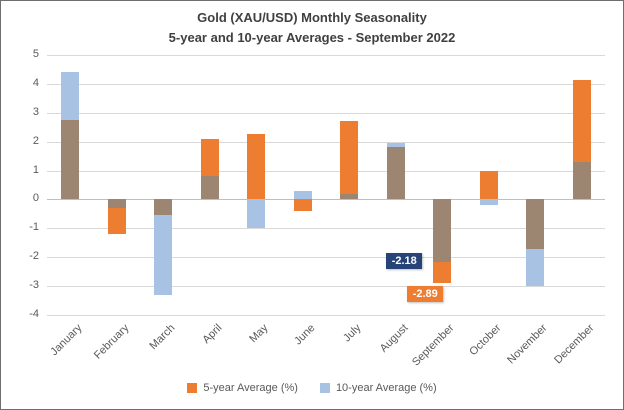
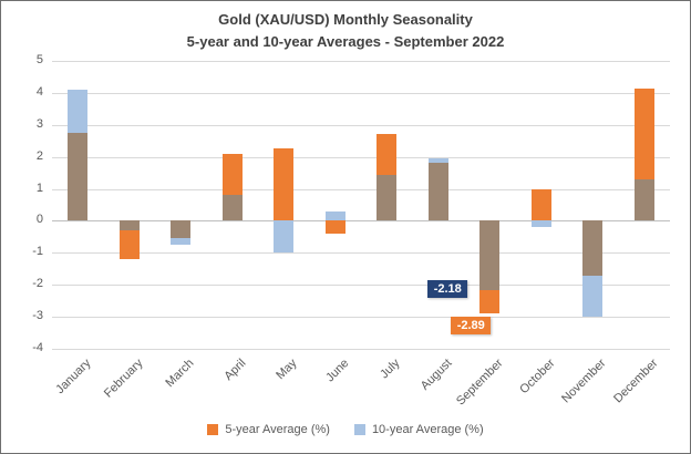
10-year Average (%)/January: 4.4 -> 4.1
10-year Average (%)/March: -3.3 -> -0.8
10-year Average (%)/July: 0.2 -> 1.4
